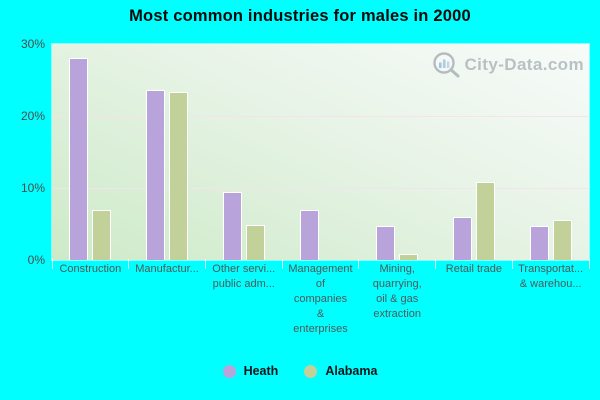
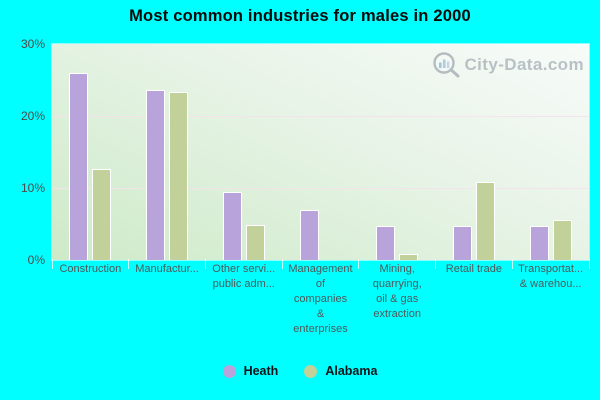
Heath/Construction: 28% -> 26%
Alabama/Construction: 7% -> 13%
Heath/Retail trade: 6% -> 5%
